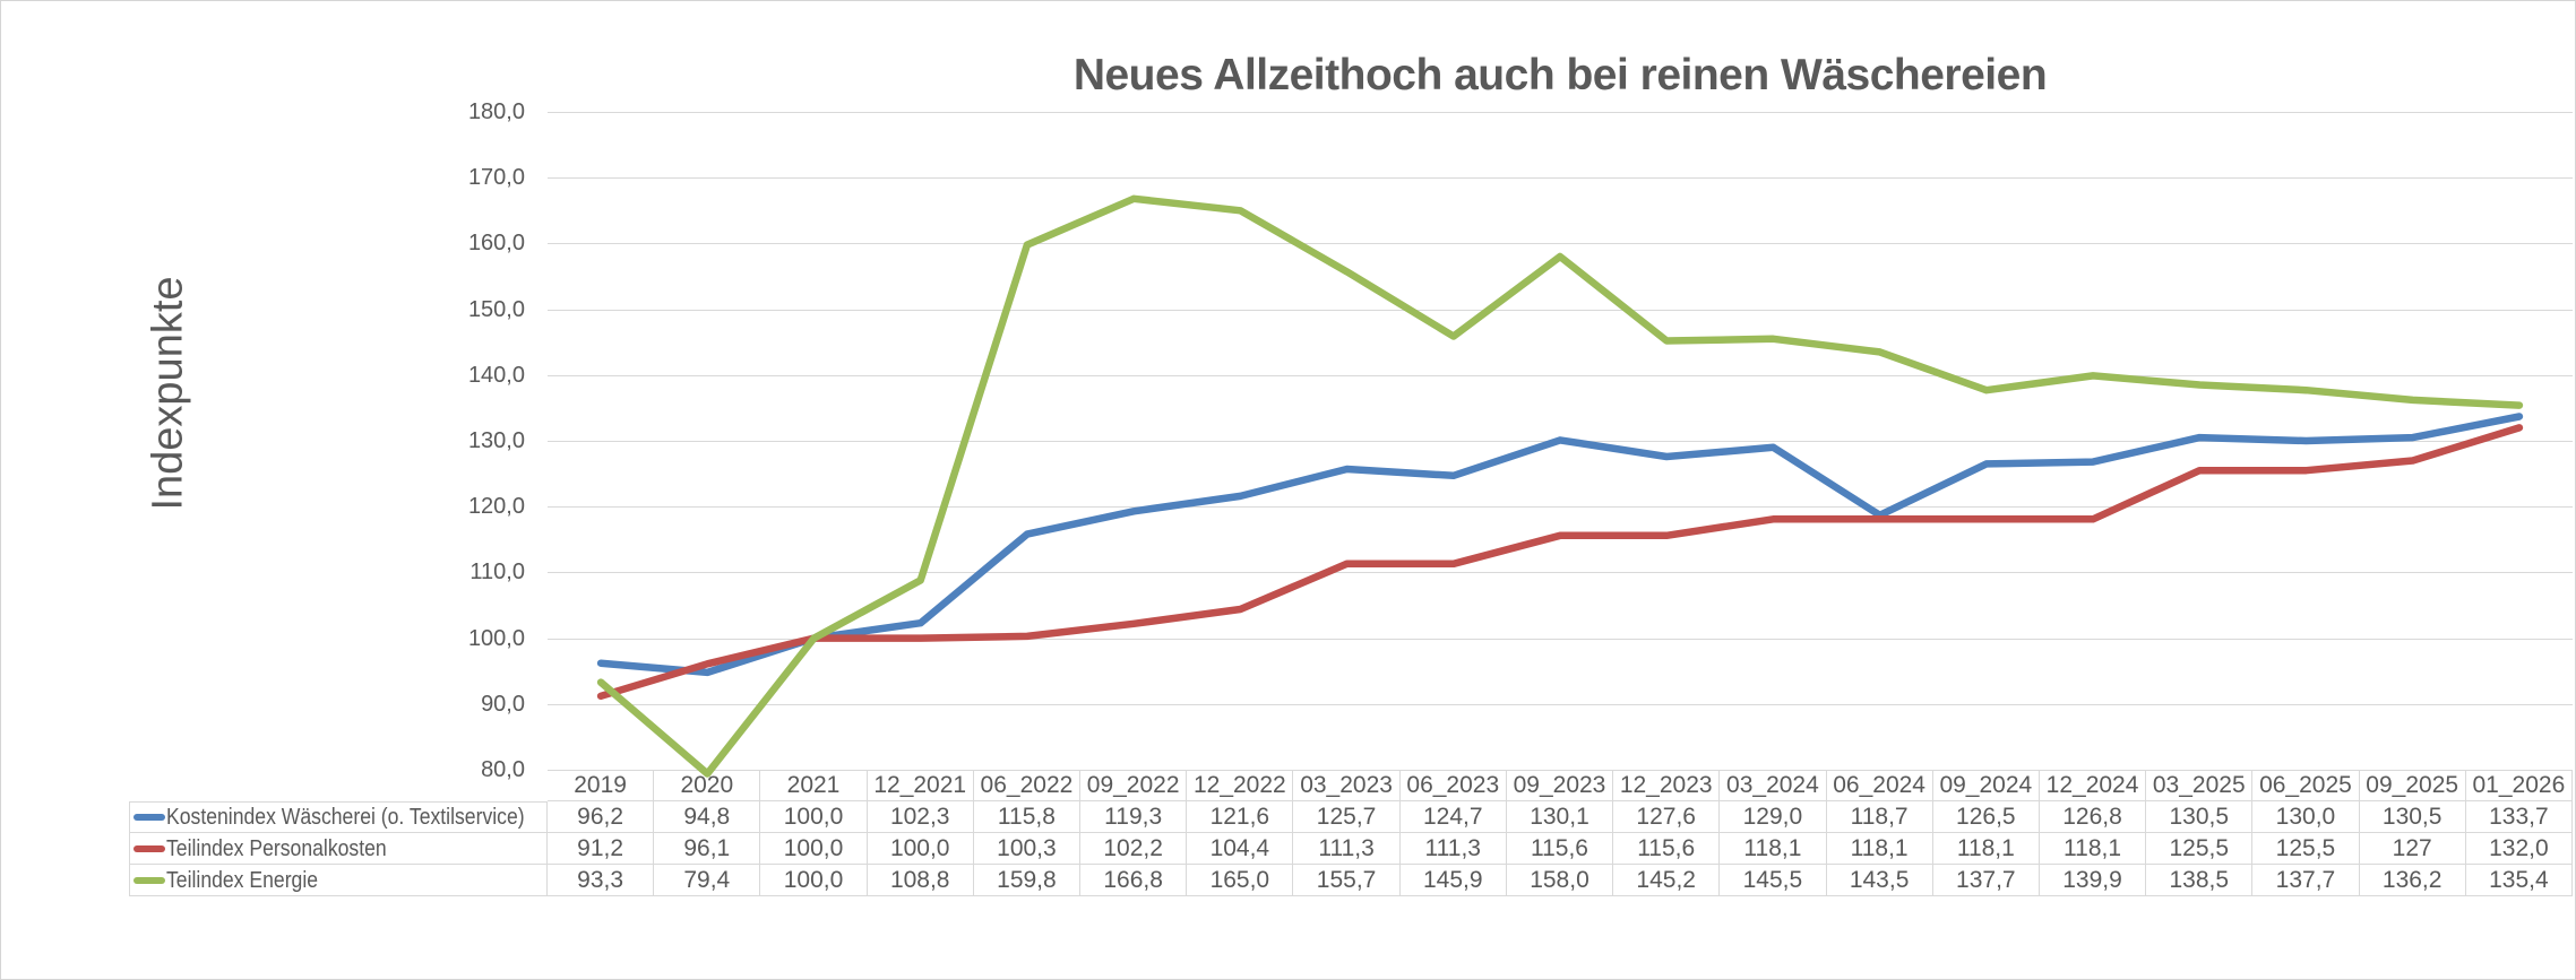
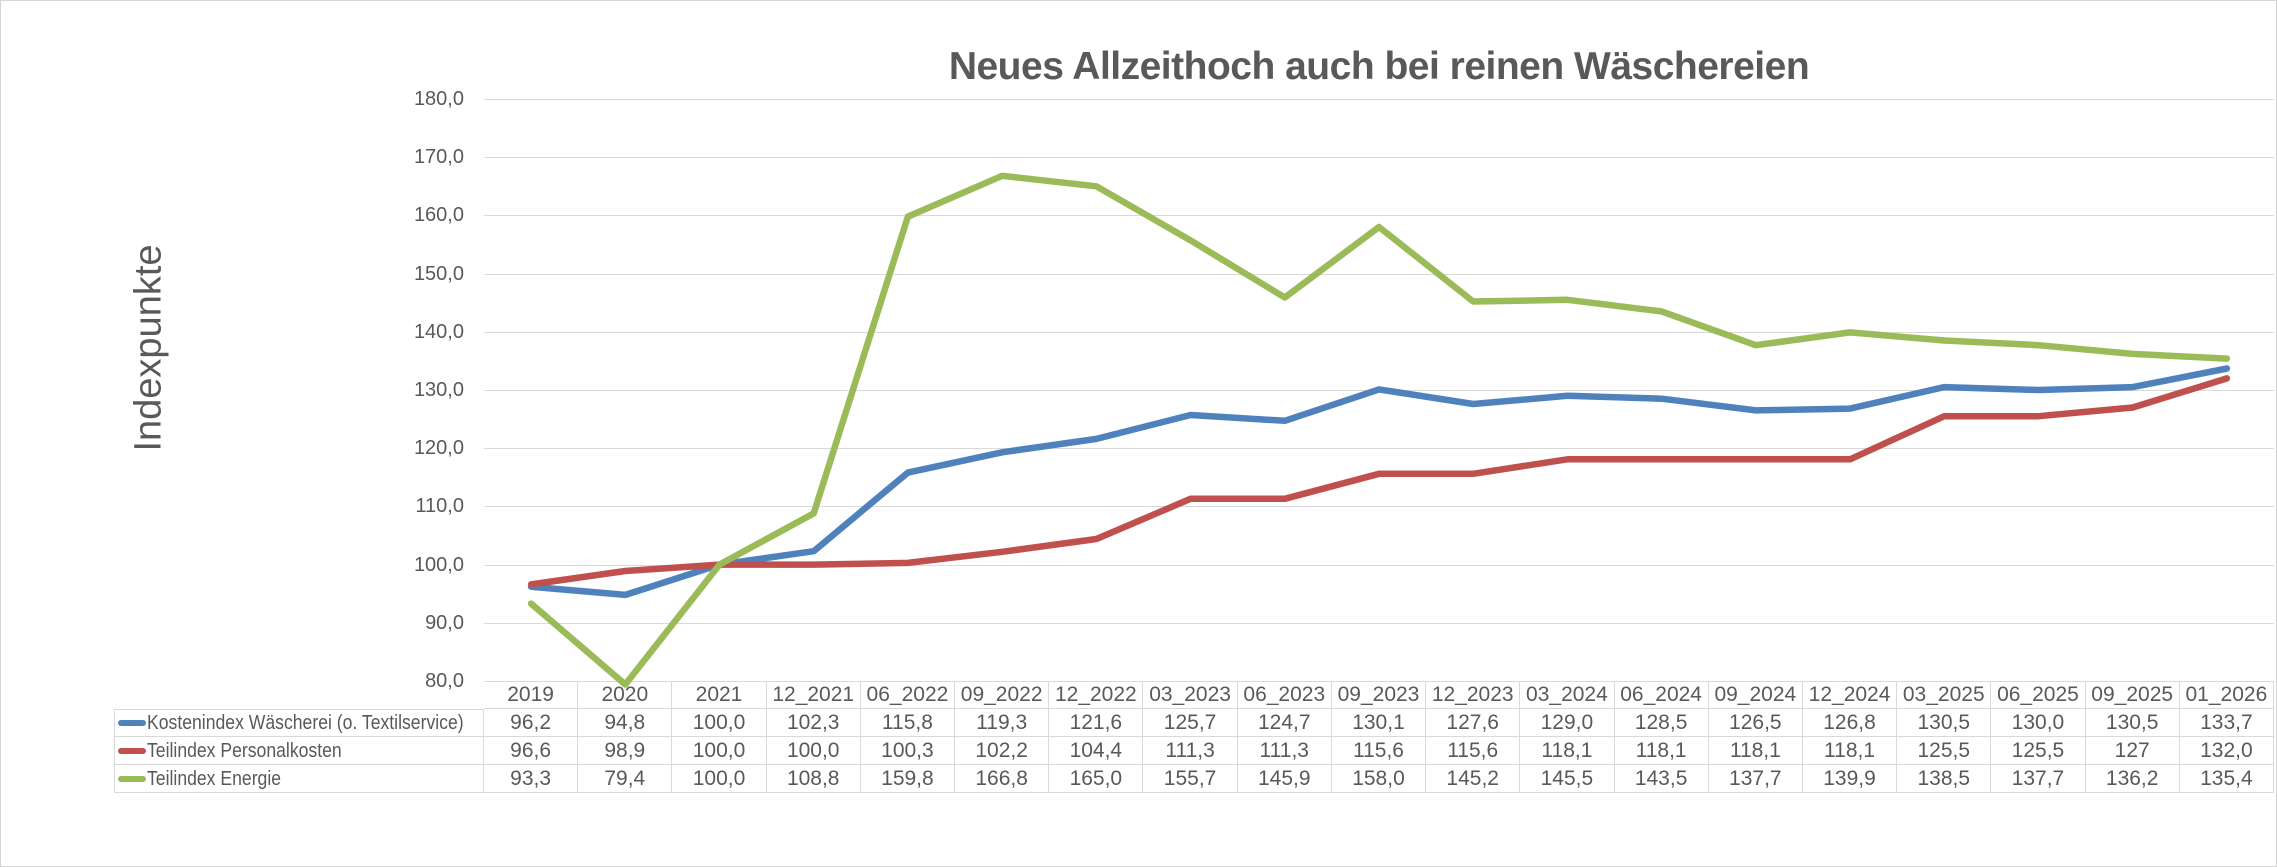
Teilindex Personalkosten/2019: 91,2 -> 96,6
Teilindex Personalkosten/2020: 96,1 -> 98,9
Kostenindex Wäscherei (o. Textilservice)/06_2024: 118,7 -> 128,5
